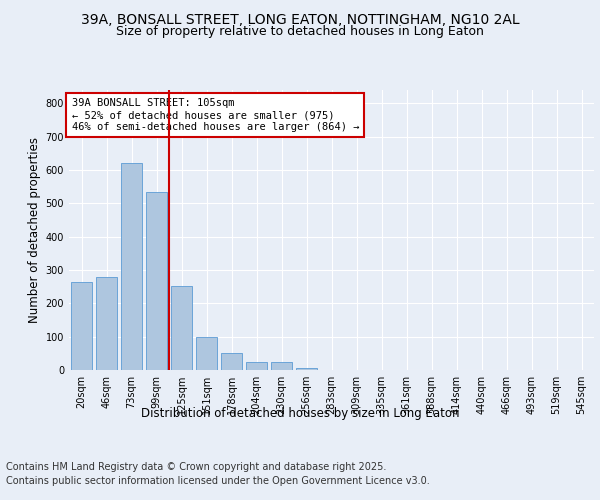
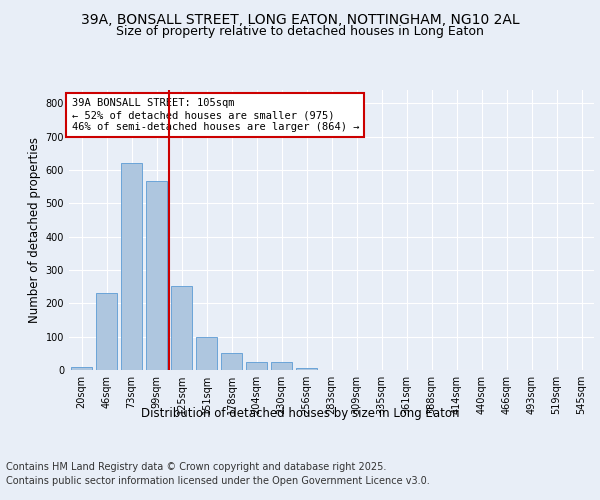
20sqm: 265 -> 10
46sqm: 280 -> 232
99sqm: 535 -> 567
